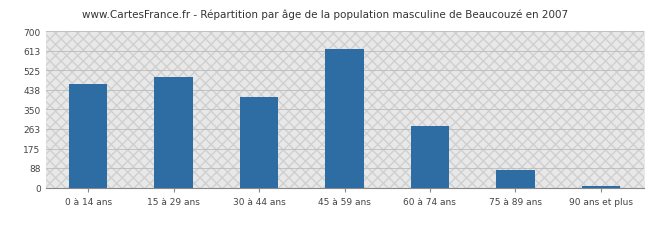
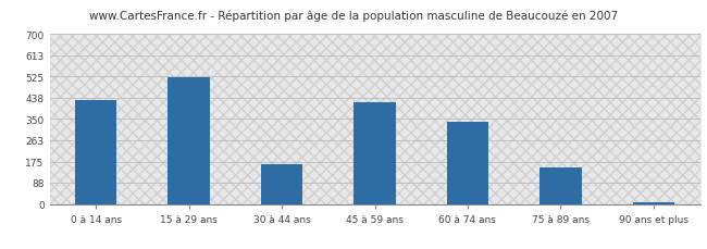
0 à 14 ans: 463 -> 430
15 à 29 ans: 496 -> 520
30 à 44 ans: 407 -> 165
45 à 59 ans: 622 -> 420
60 à 74 ans: 274 -> 340
75 à 89 ans: 77 -> 150
